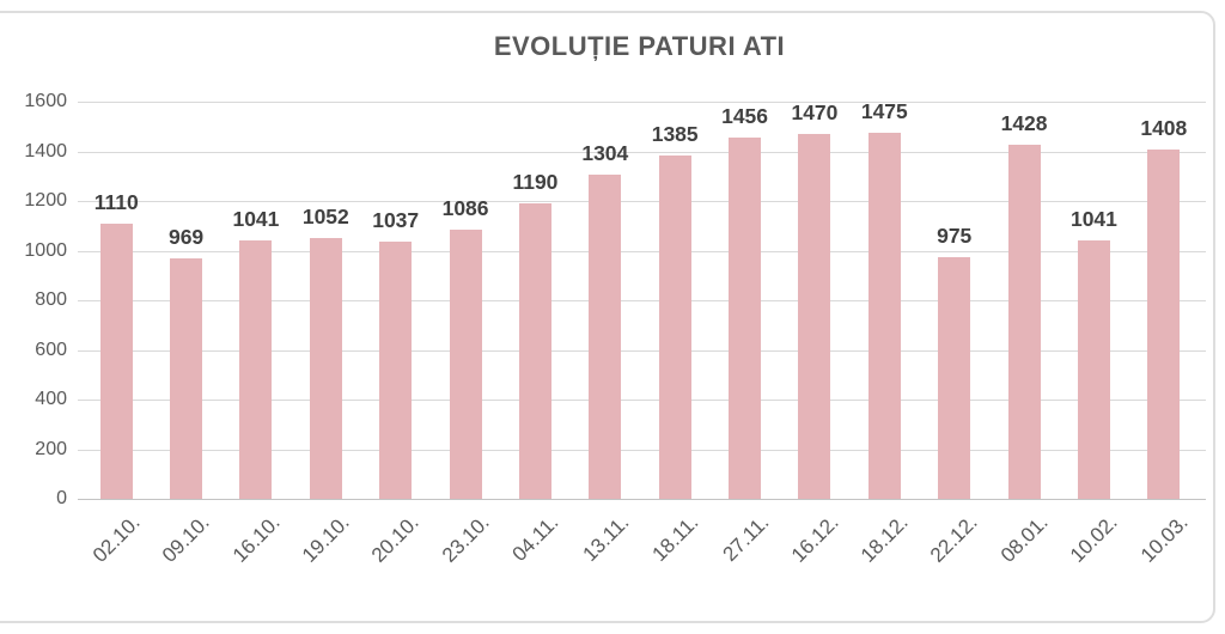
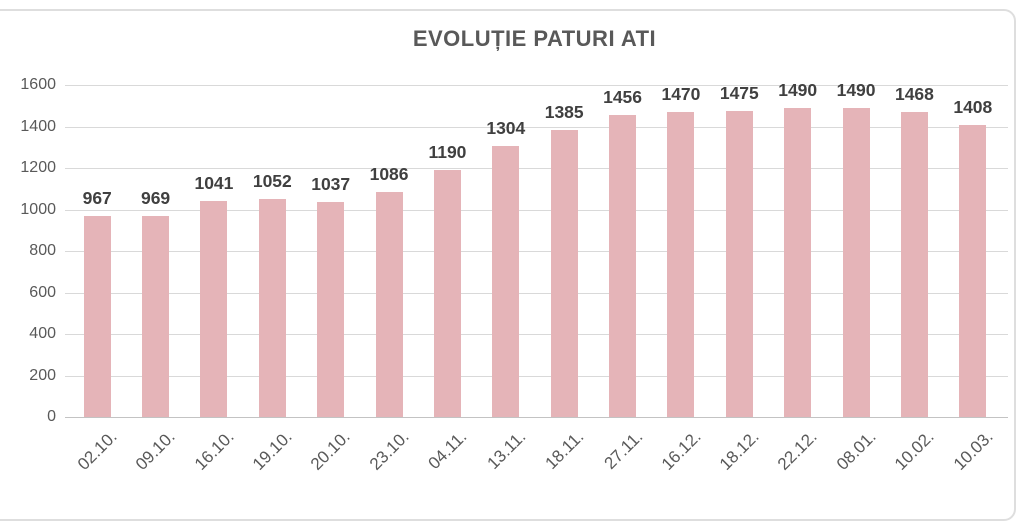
02.10.: 1110 -> 967
22.12.: 975 -> 1490
08.01.: 1428 -> 1490
10.02.: 1041 -> 1468
